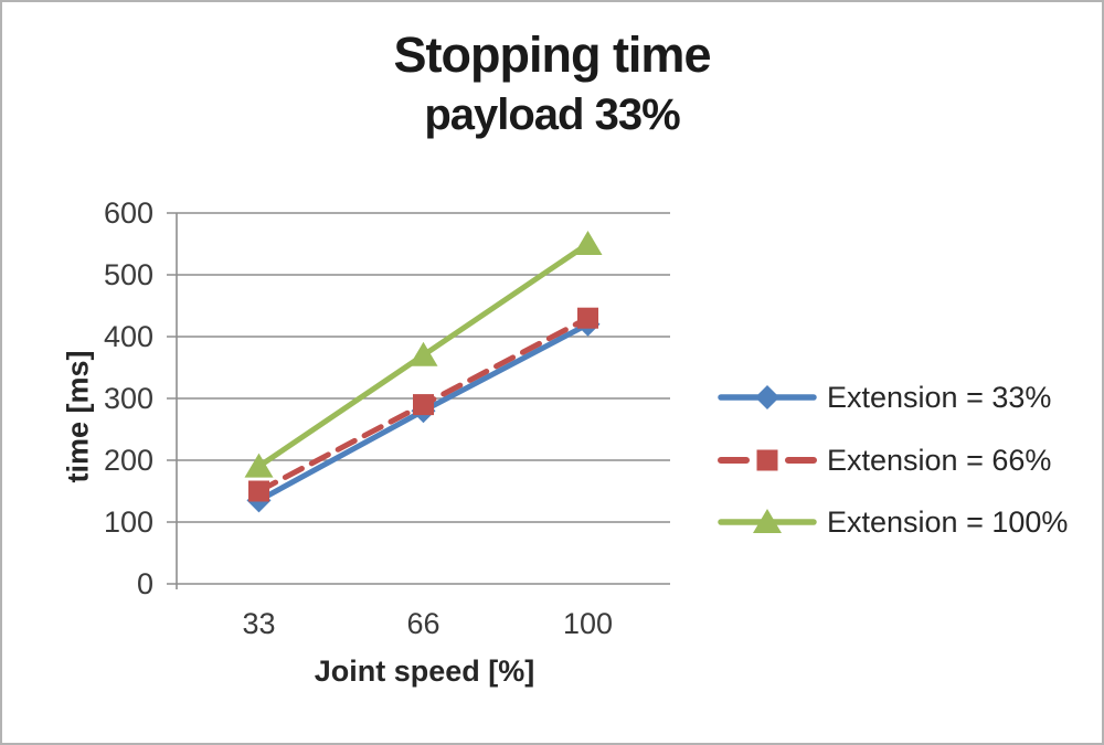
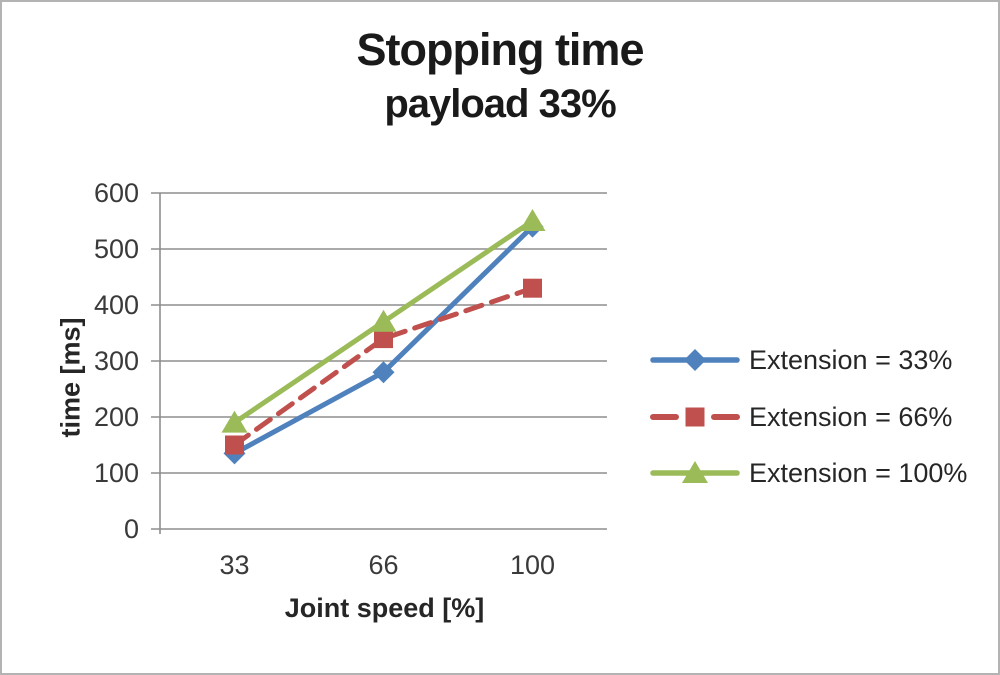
Extension = 66%/66: 290 -> 340
Extension = 33%/100: 420 -> 540
